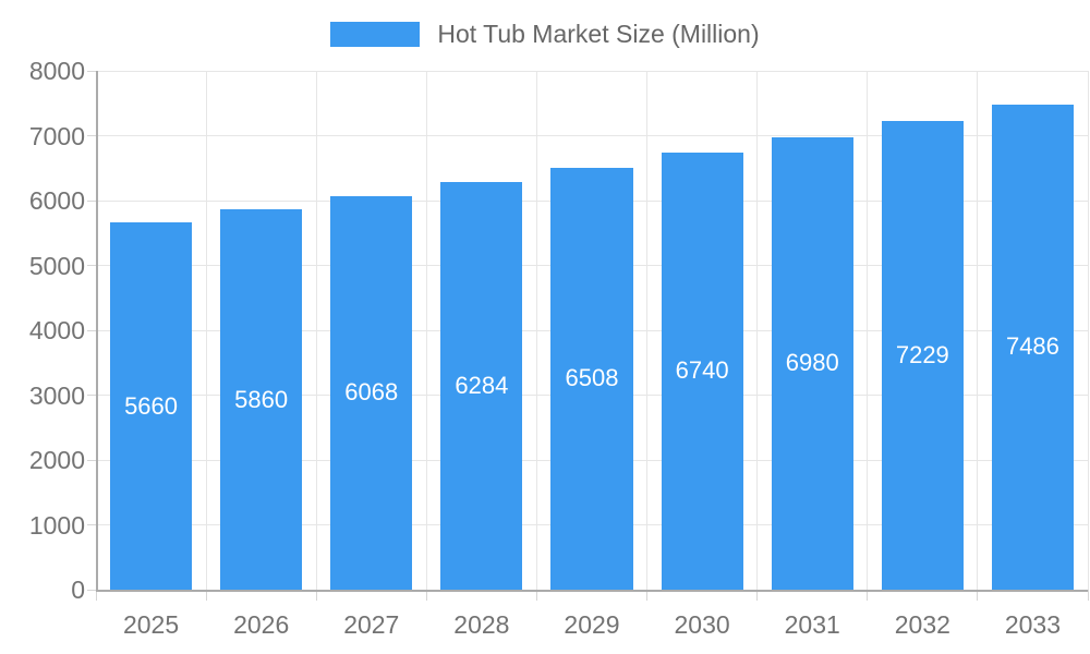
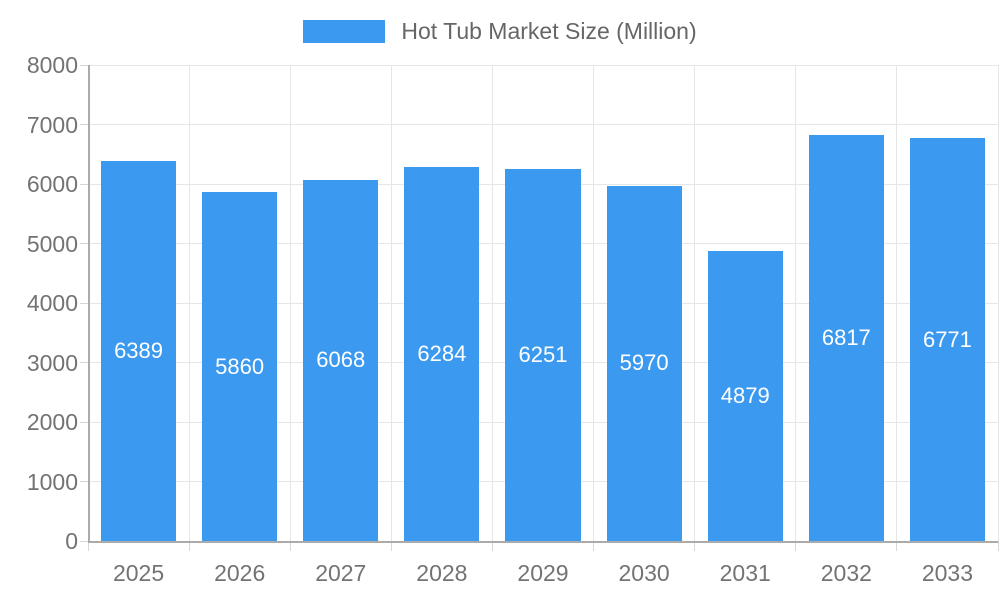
2025: 5660 -> 6389
2029: 6508 -> 6251
2030: 6740 -> 5970
2031: 6980 -> 4879
2032: 7229 -> 6817
2033: 7486 -> 6771
